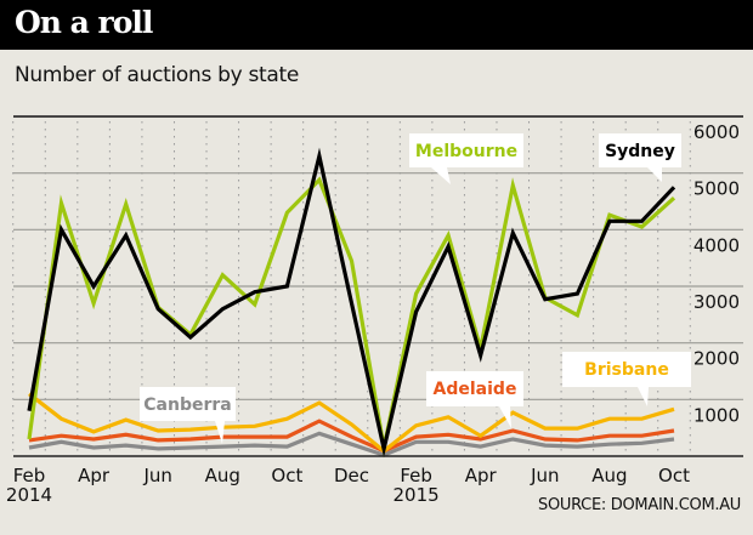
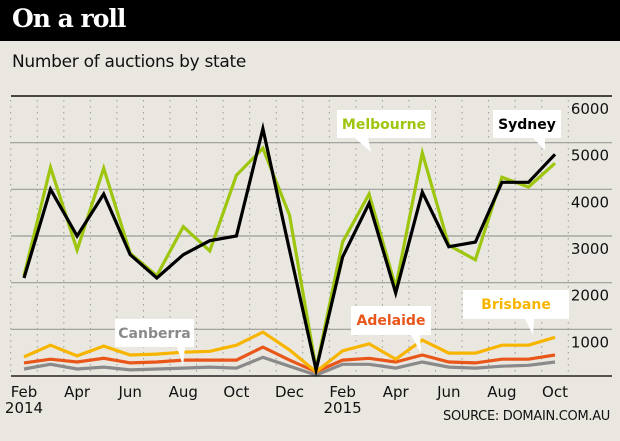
Brisbane/Feb 2014: 1100 -> 400
Melbourne/Feb 2014: 300 -> 2200
Sydney/Feb 2014: 800 -> 2100
